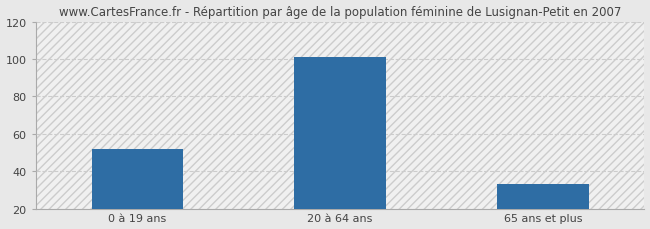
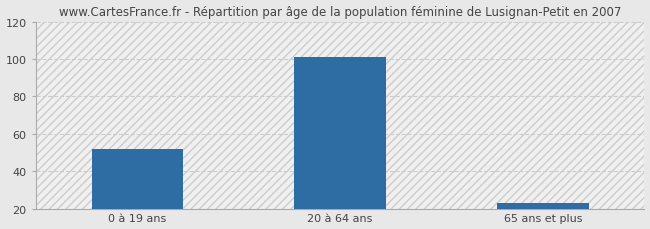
65 ans et plus: 33 -> 23
